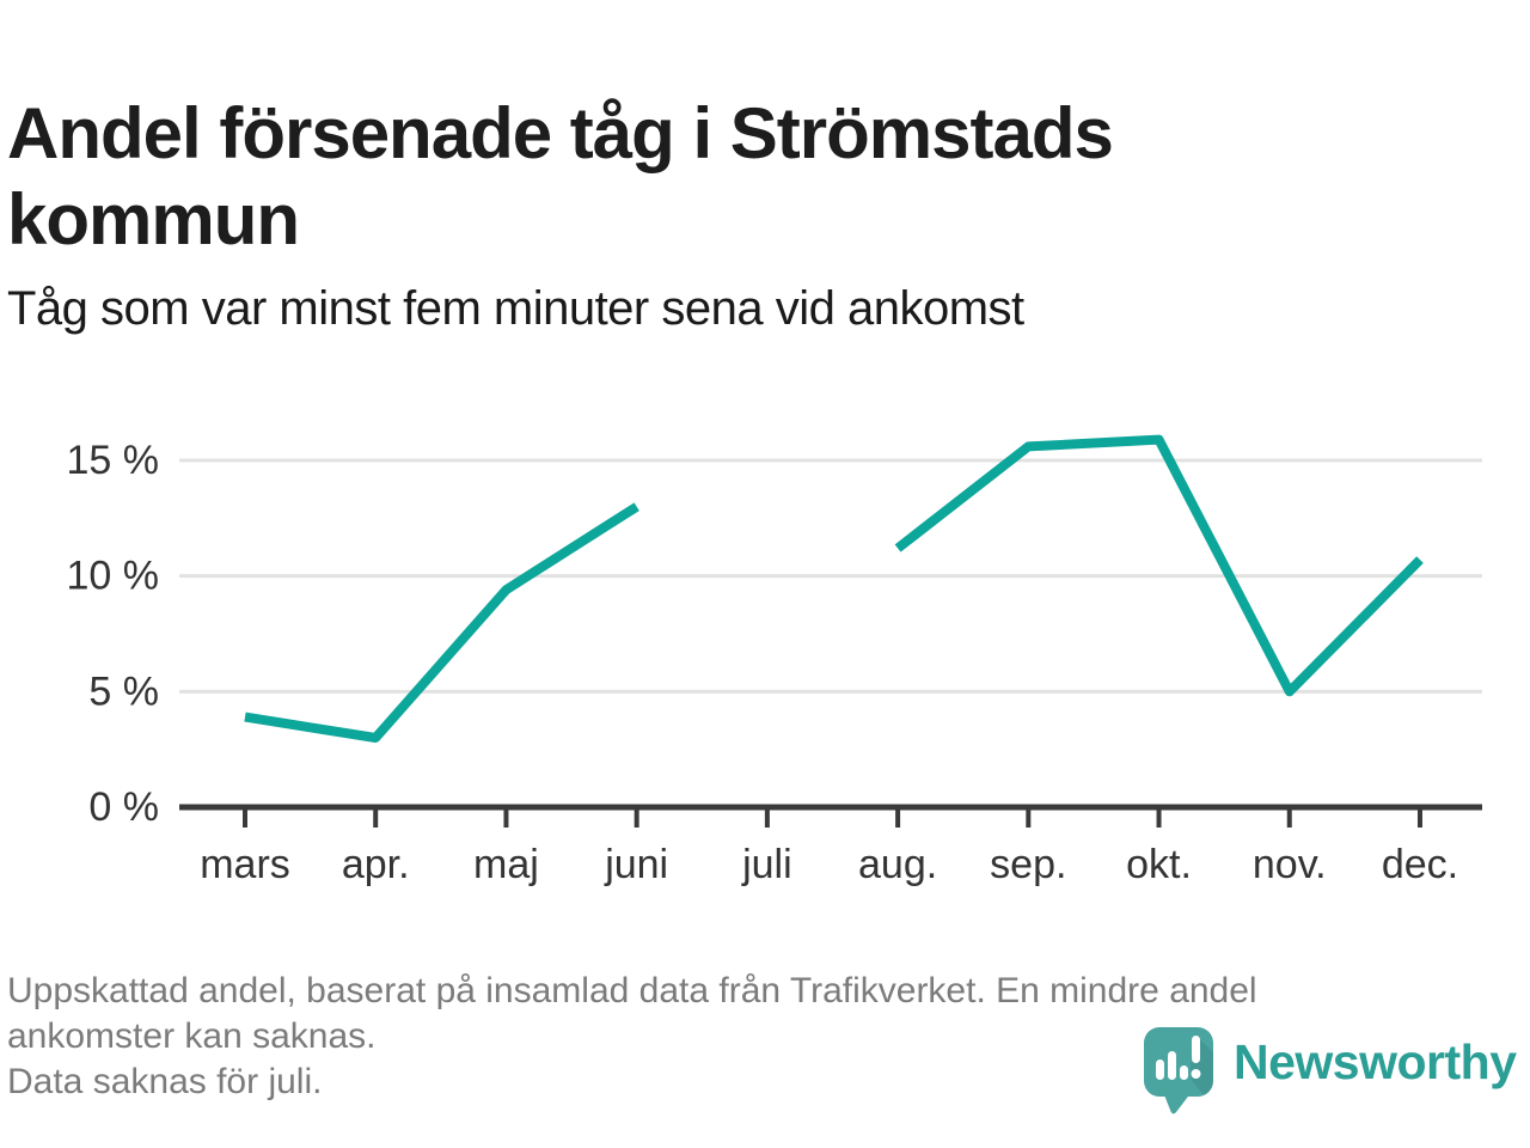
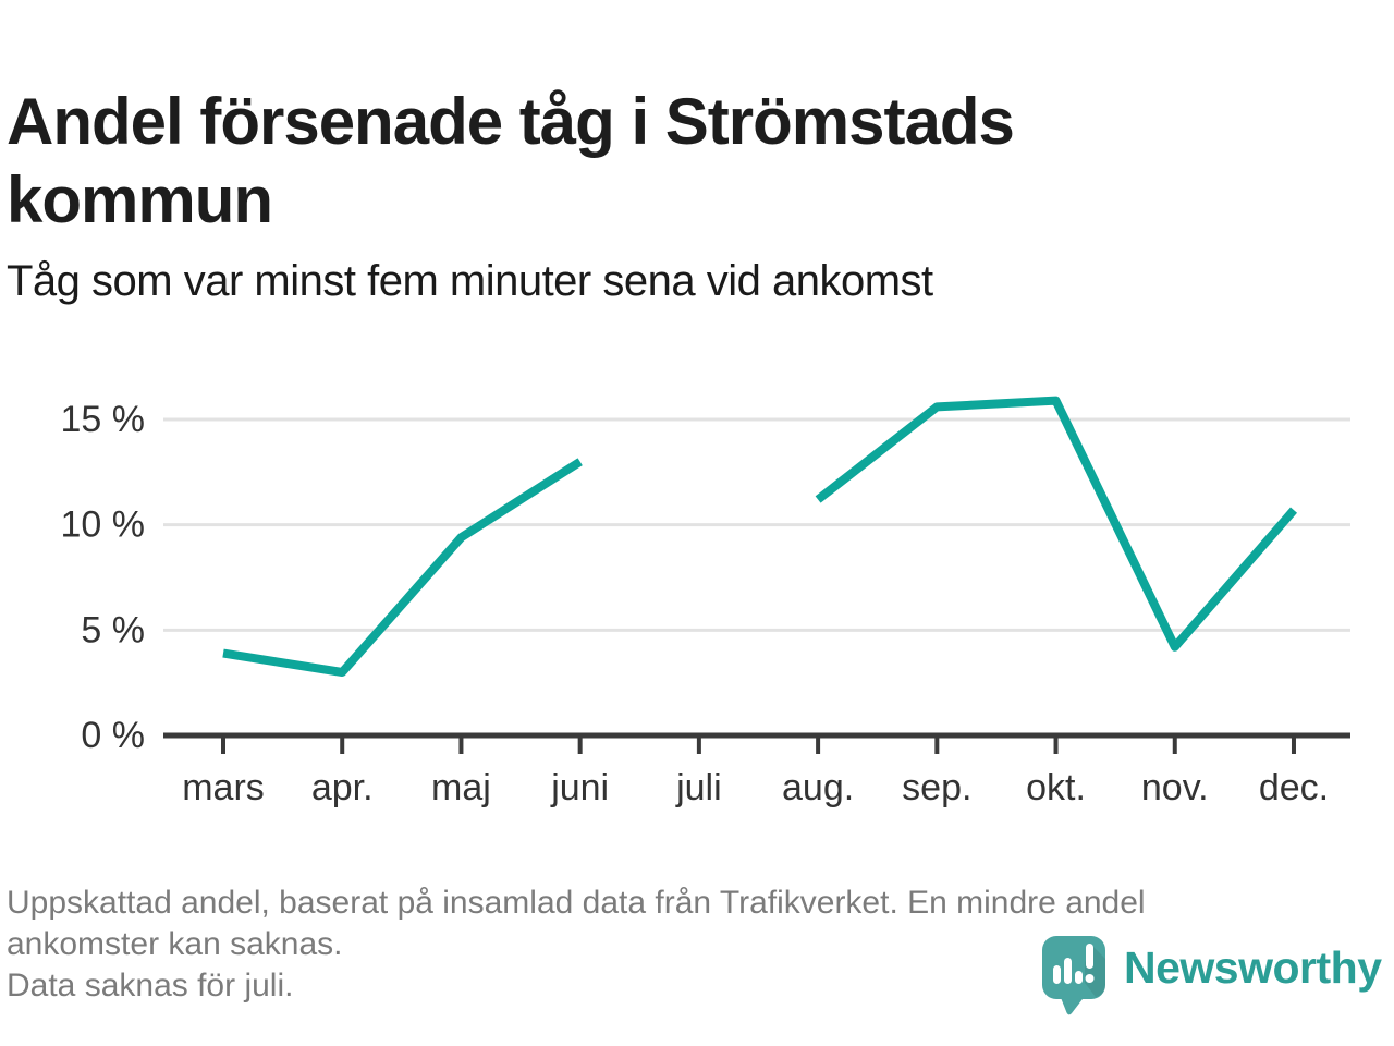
nov.: 5.0% -> 4.2%
